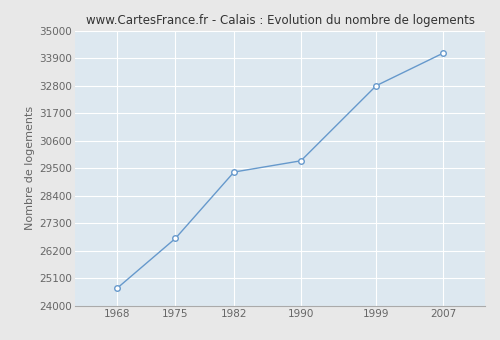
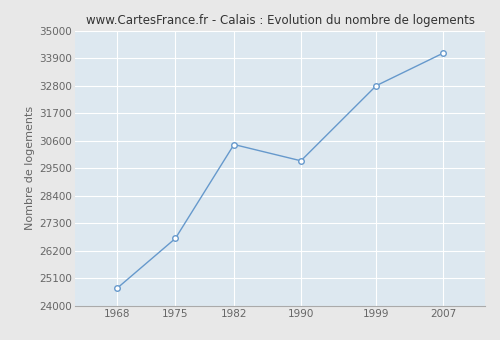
1982: 29350 -> 30450
